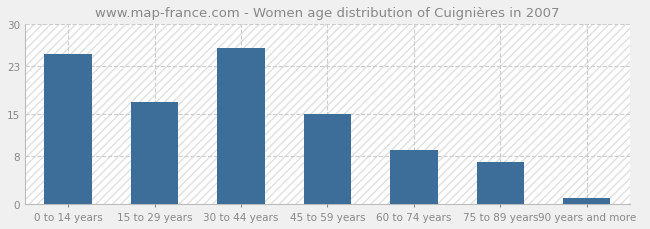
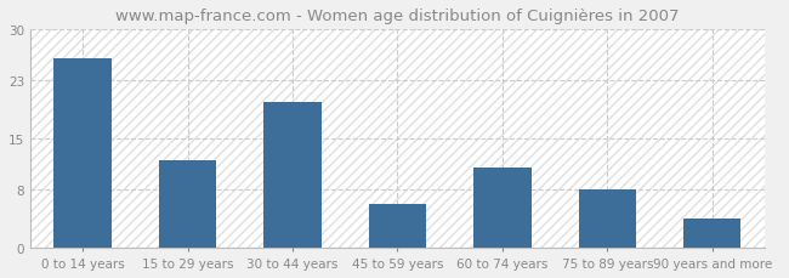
0 to 14 years: 25 -> 26
15 to 29 years: 17 -> 12
30 to 44 years: 26 -> 20
45 to 59 years: 15 -> 6
60 to 74 years: 9 -> 11
75 to 89 years: 7 -> 8
90 years and more: 1 -> 4
